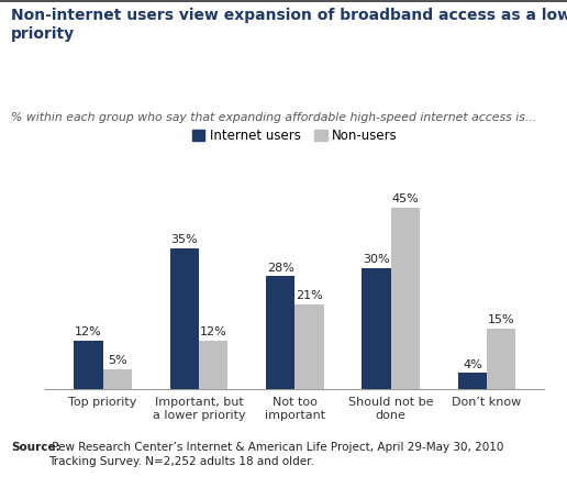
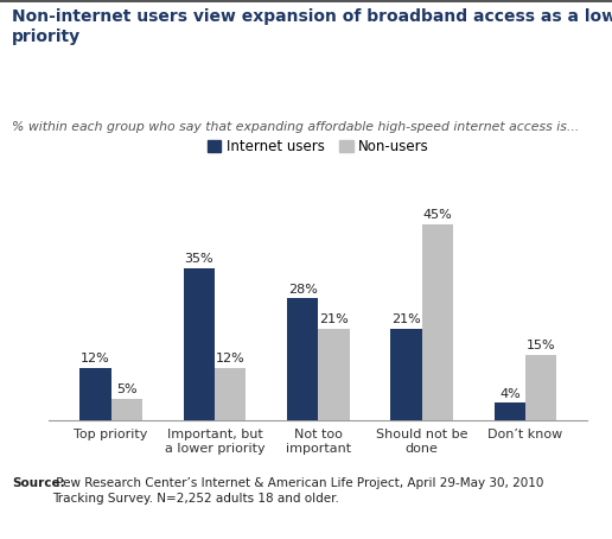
Internet users/Should not be done: 30% -> 21%
